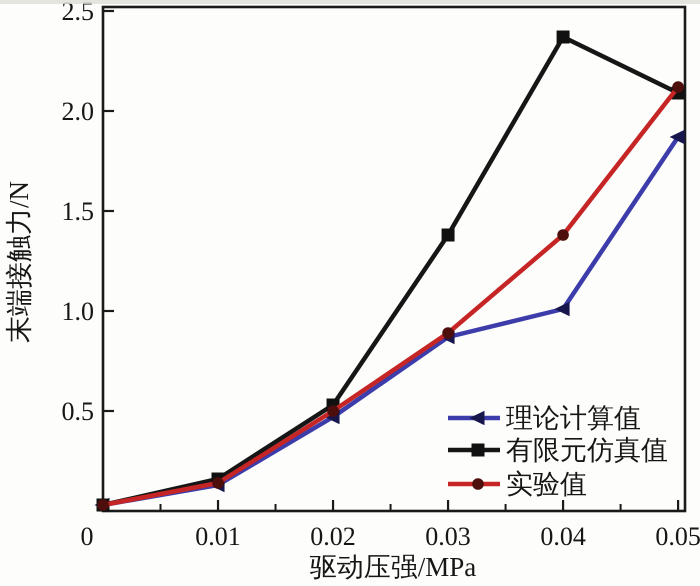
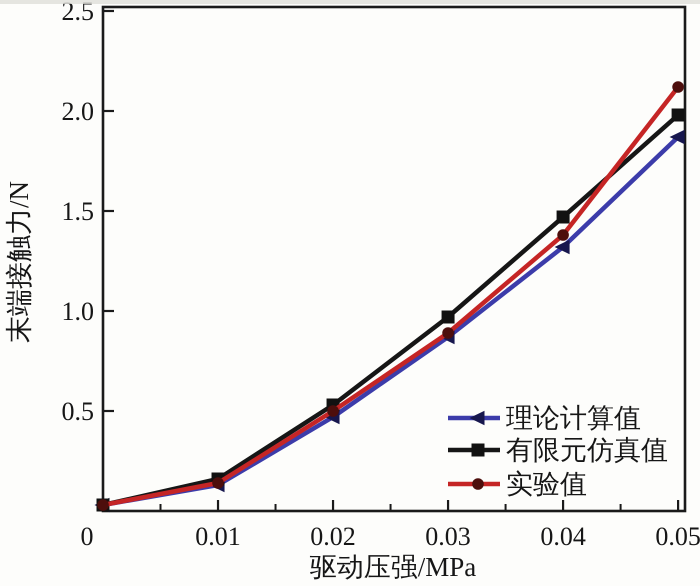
有限元仿真值/0.03: 1.38 -> 0.97
理论计算值/0.04: 1.01 -> 1.32
有限元仿真值/0.04: 2.37 -> 1.47
有限元仿真值/0.05: 2.09 -> 1.98
